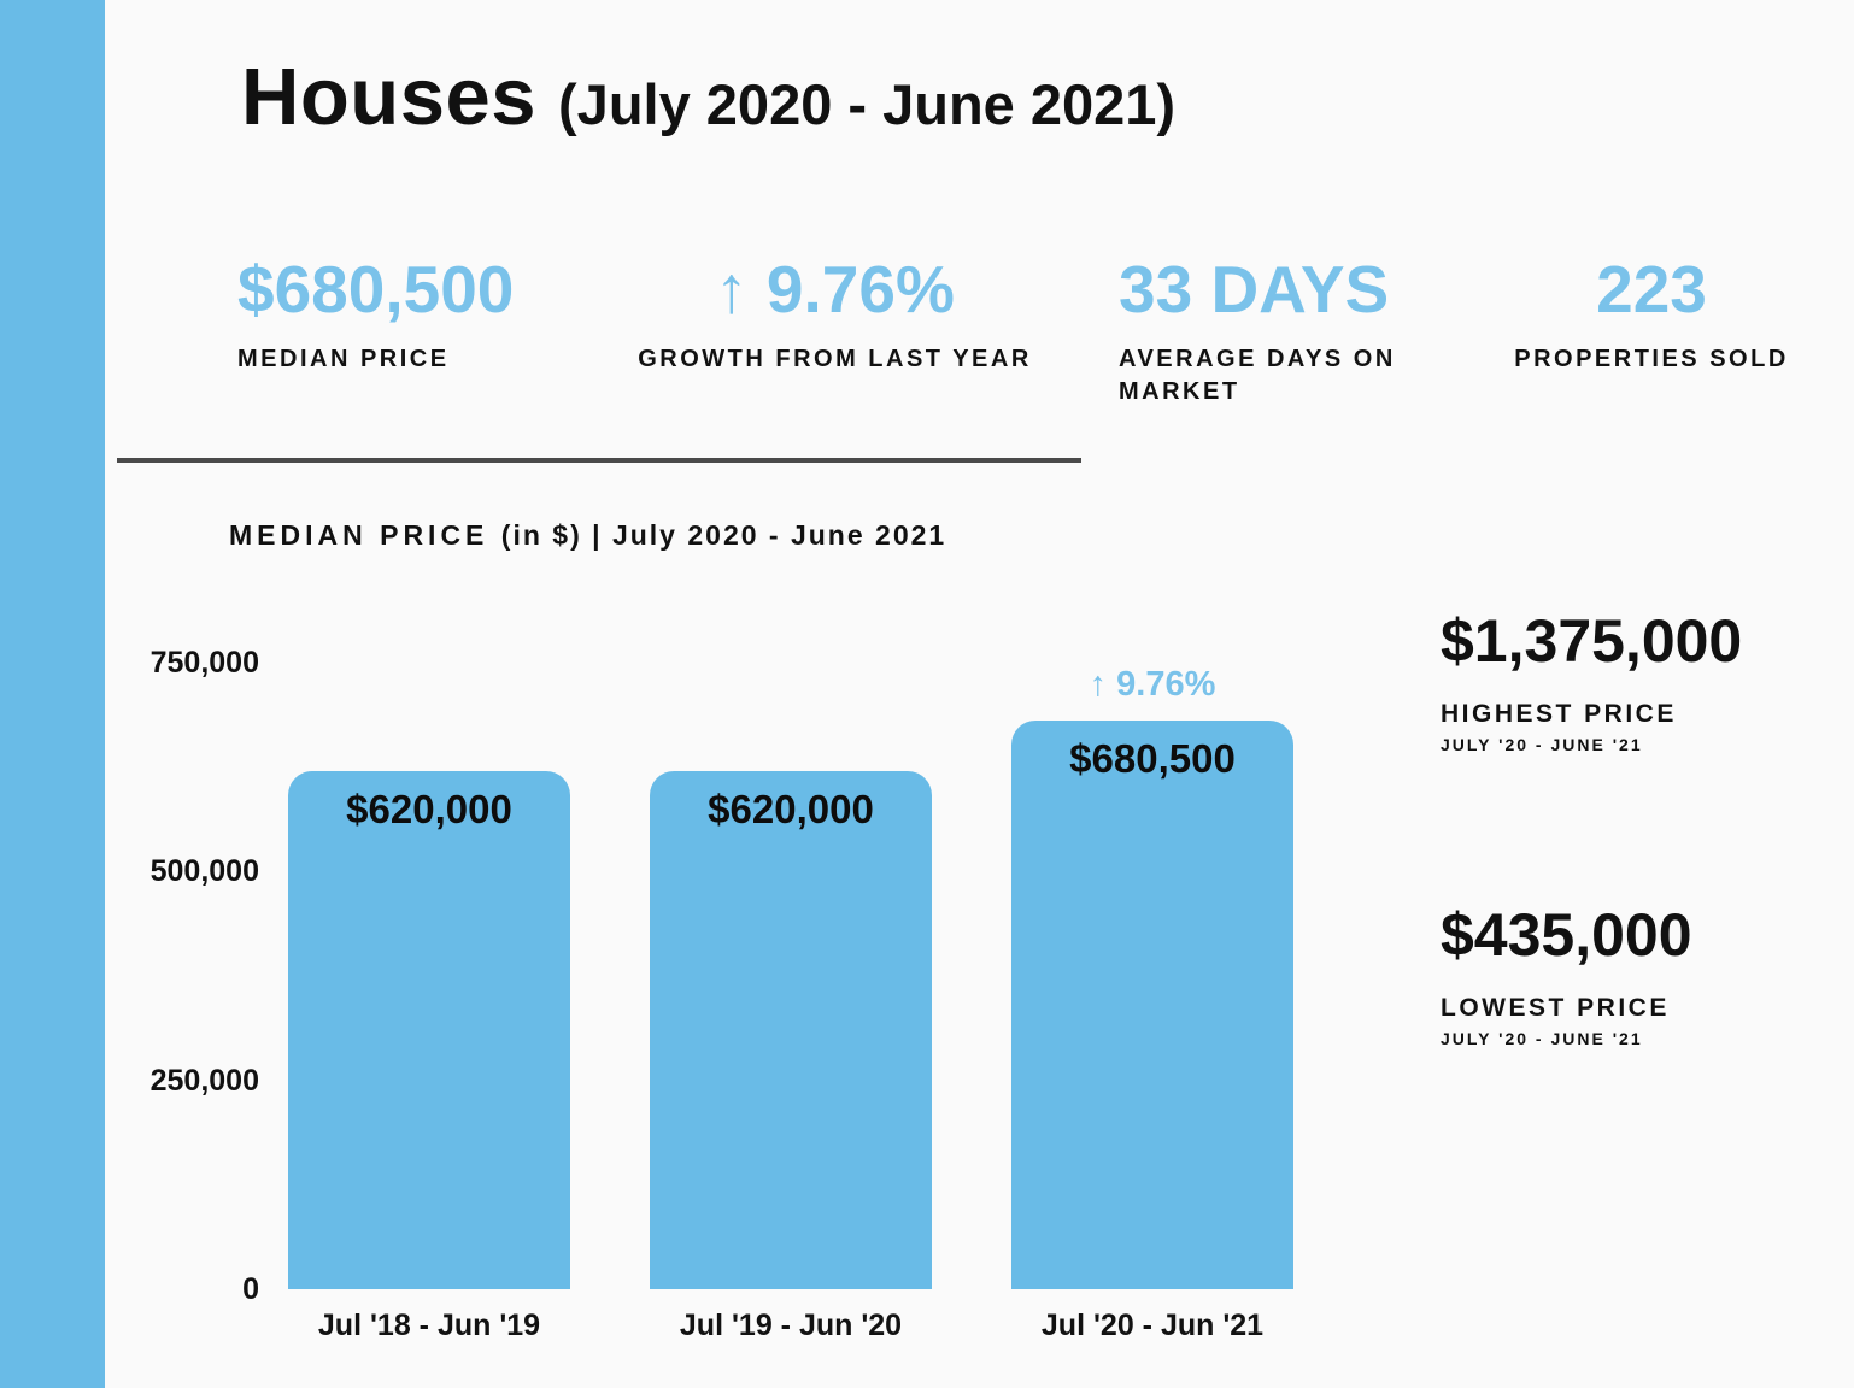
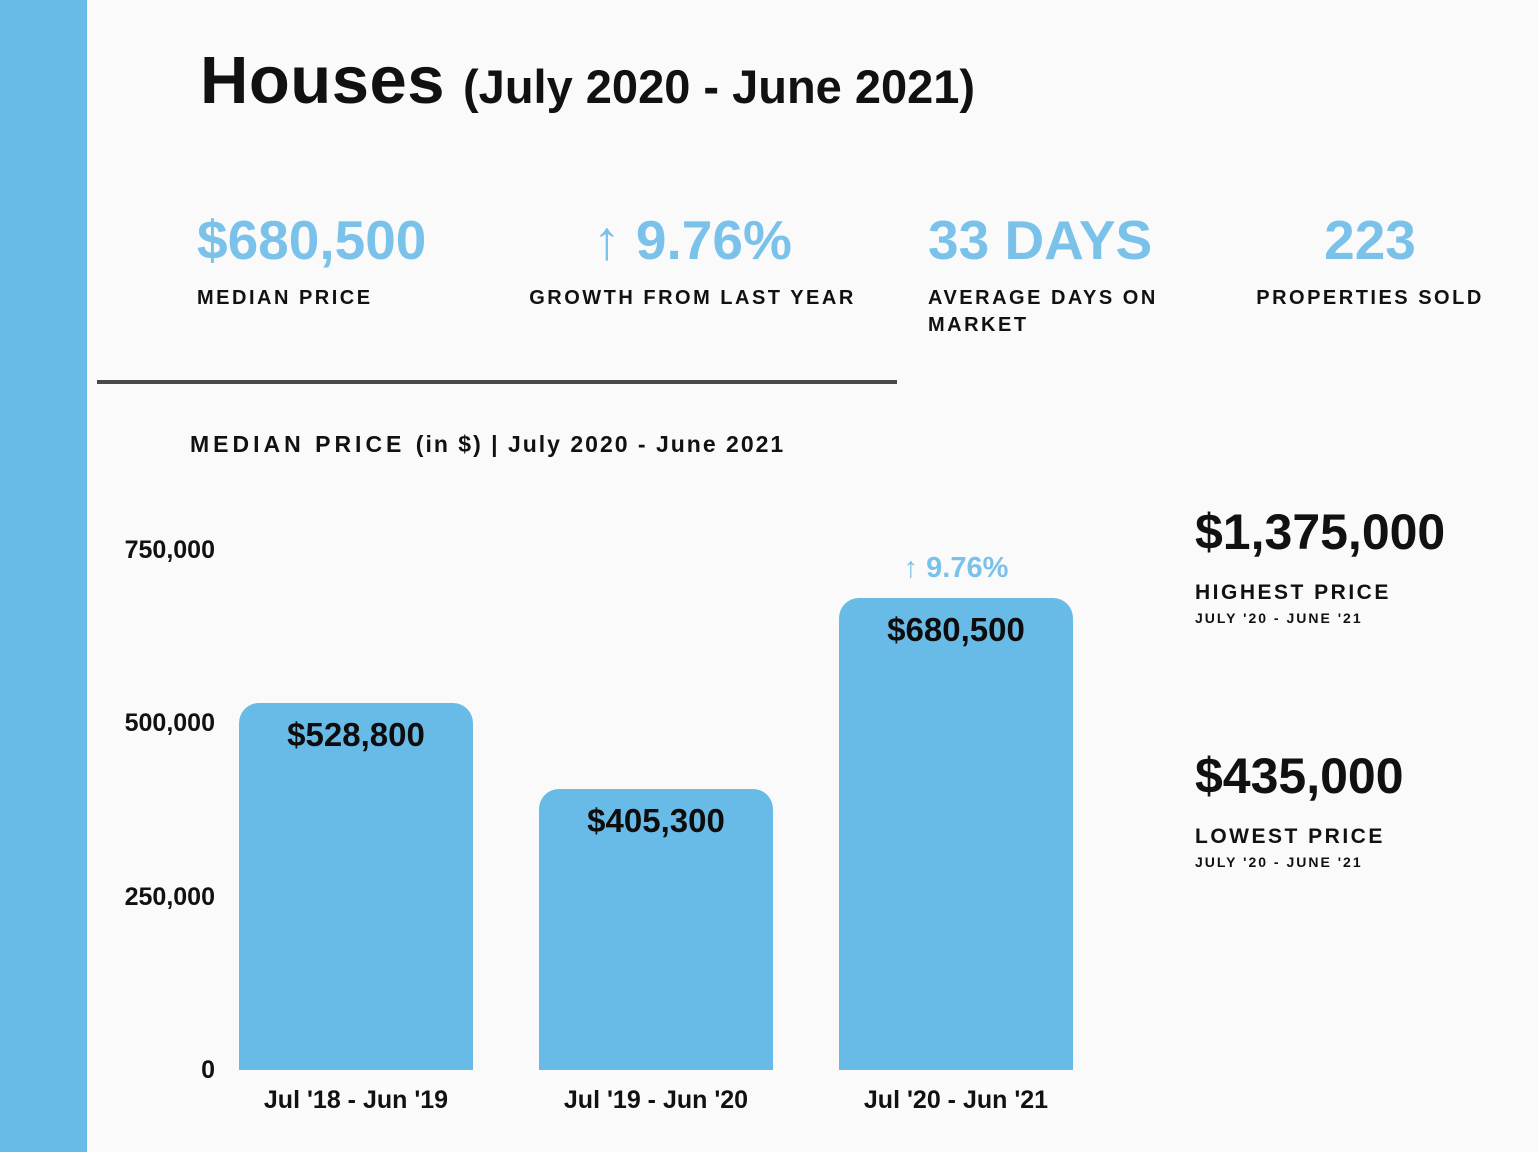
Jul '18 - Jun '19: $620,000 -> $528,800
Jul '19 - Jun '20: $620,000 -> $405,300
